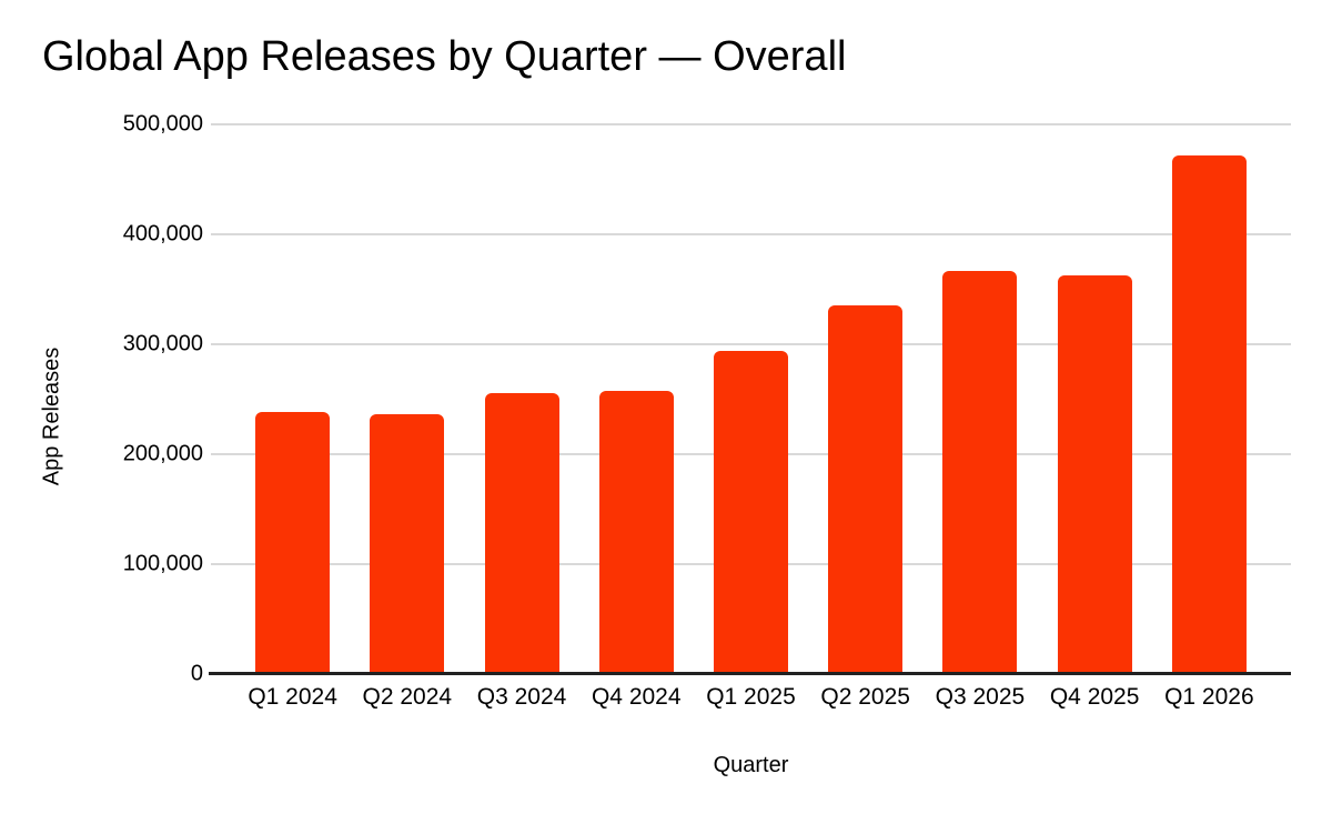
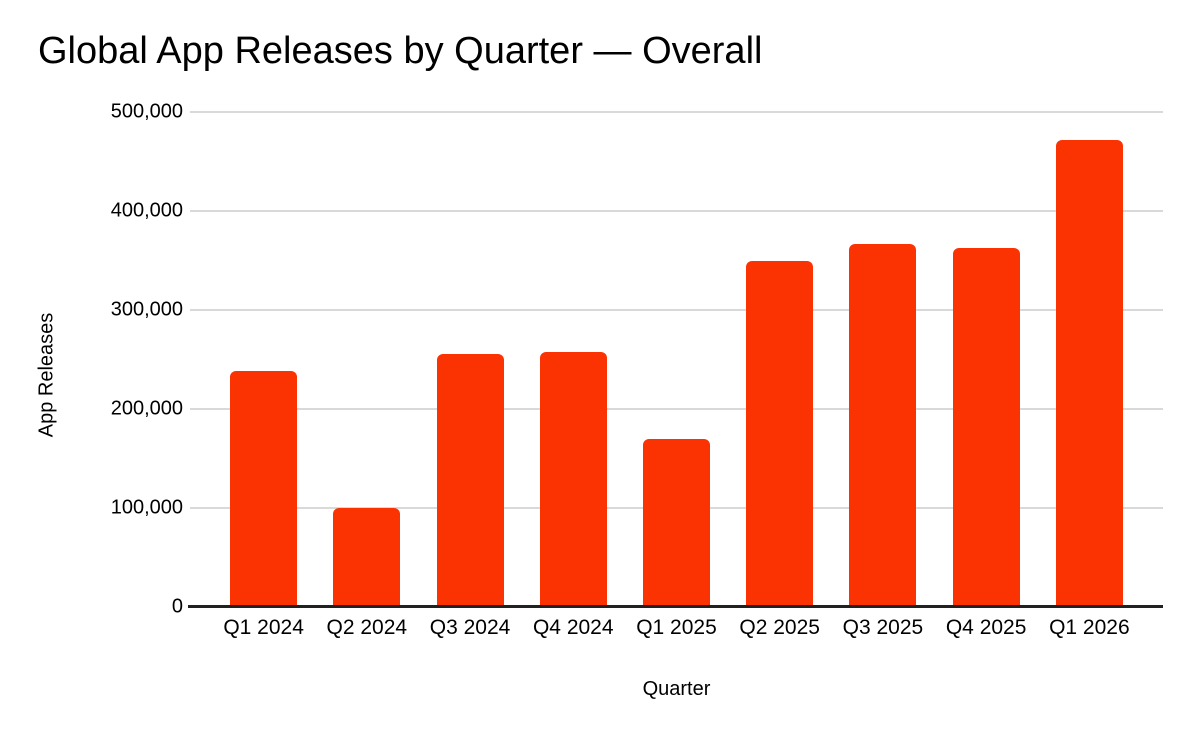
Q2 2024: 240000 -> 100000
Q1 2025: 290000 -> 170000
Q2 2025: 340000 -> 350000
